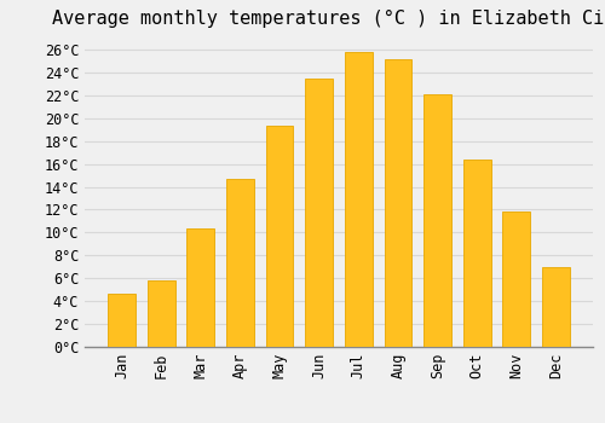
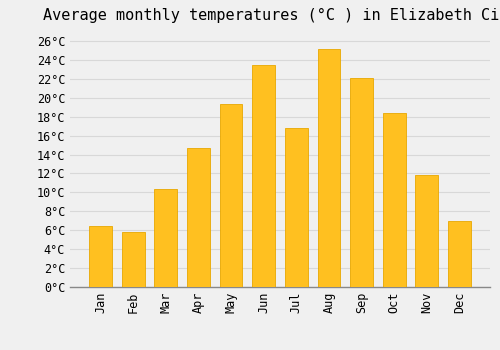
Jan: 4.7°C -> 6.4°C
Jul: 25.8°C -> 16.8°C
Oct: 16.4°C -> 18.4°C
